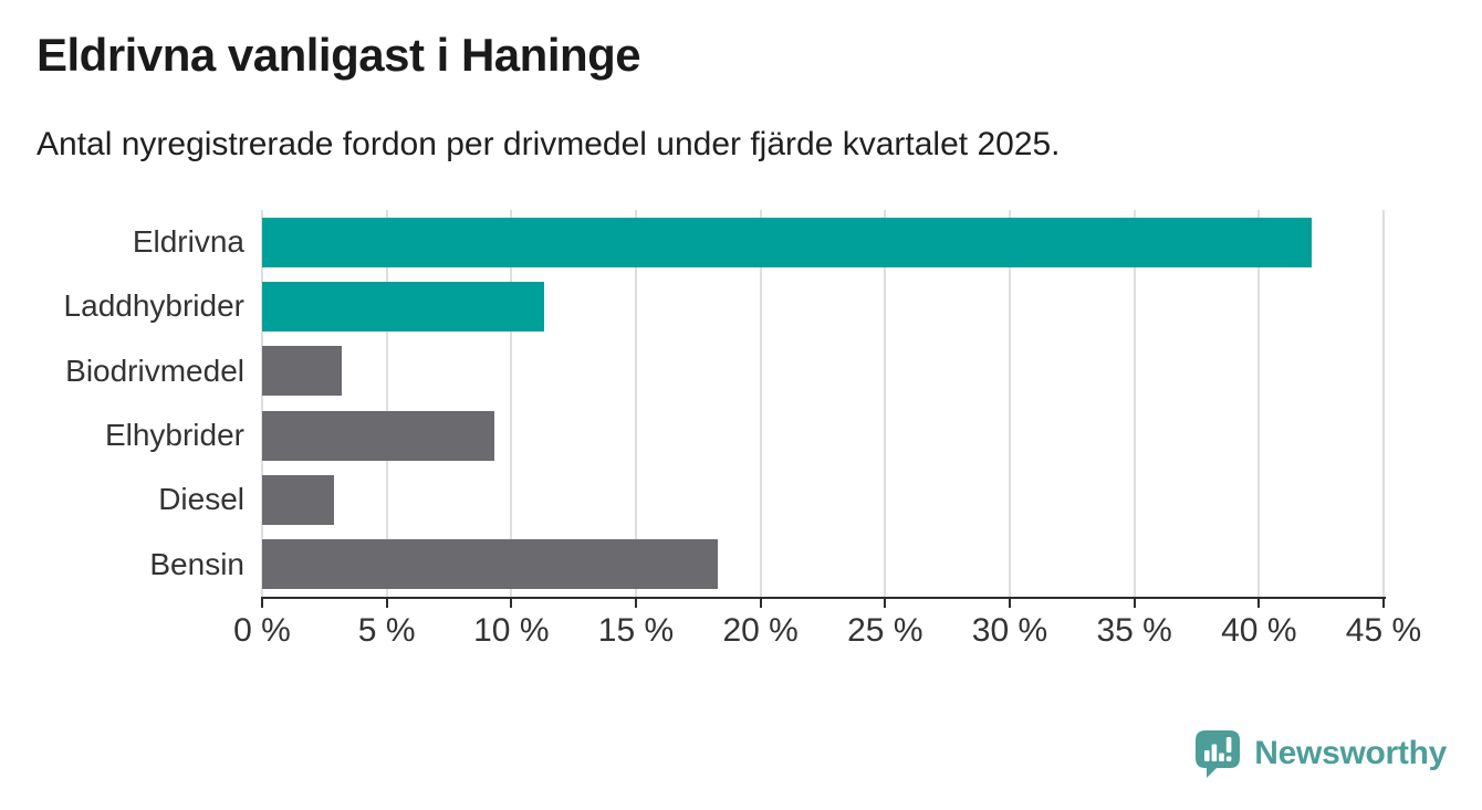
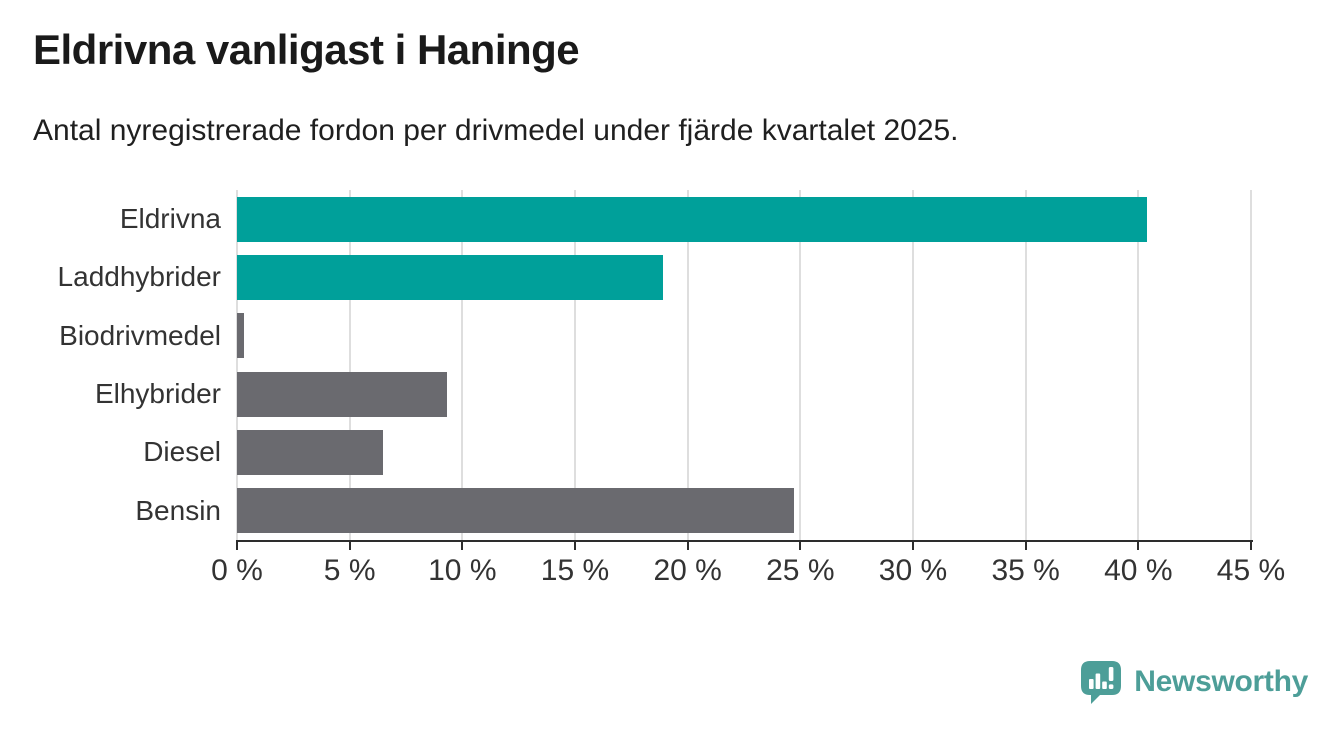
Eldrivna: 42.1% -> 40.4%
Laddhybrider: 11.3% -> 18.9%
Biodrivmedel: 3.2% -> 0.3%
Diesel: 2.9% -> 6.5%
Bensin: 18.3% -> 24.7%
